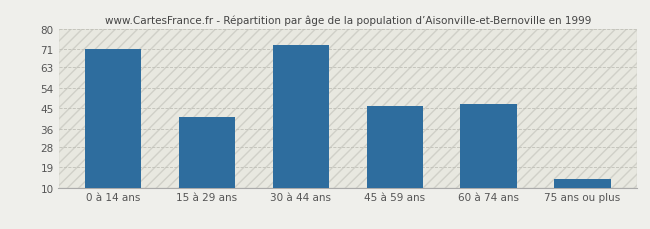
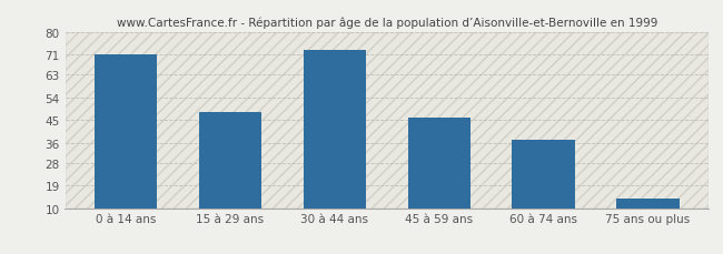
15 à 29 ans: 41 -> 48
60 à 74 ans: 47 -> 37
